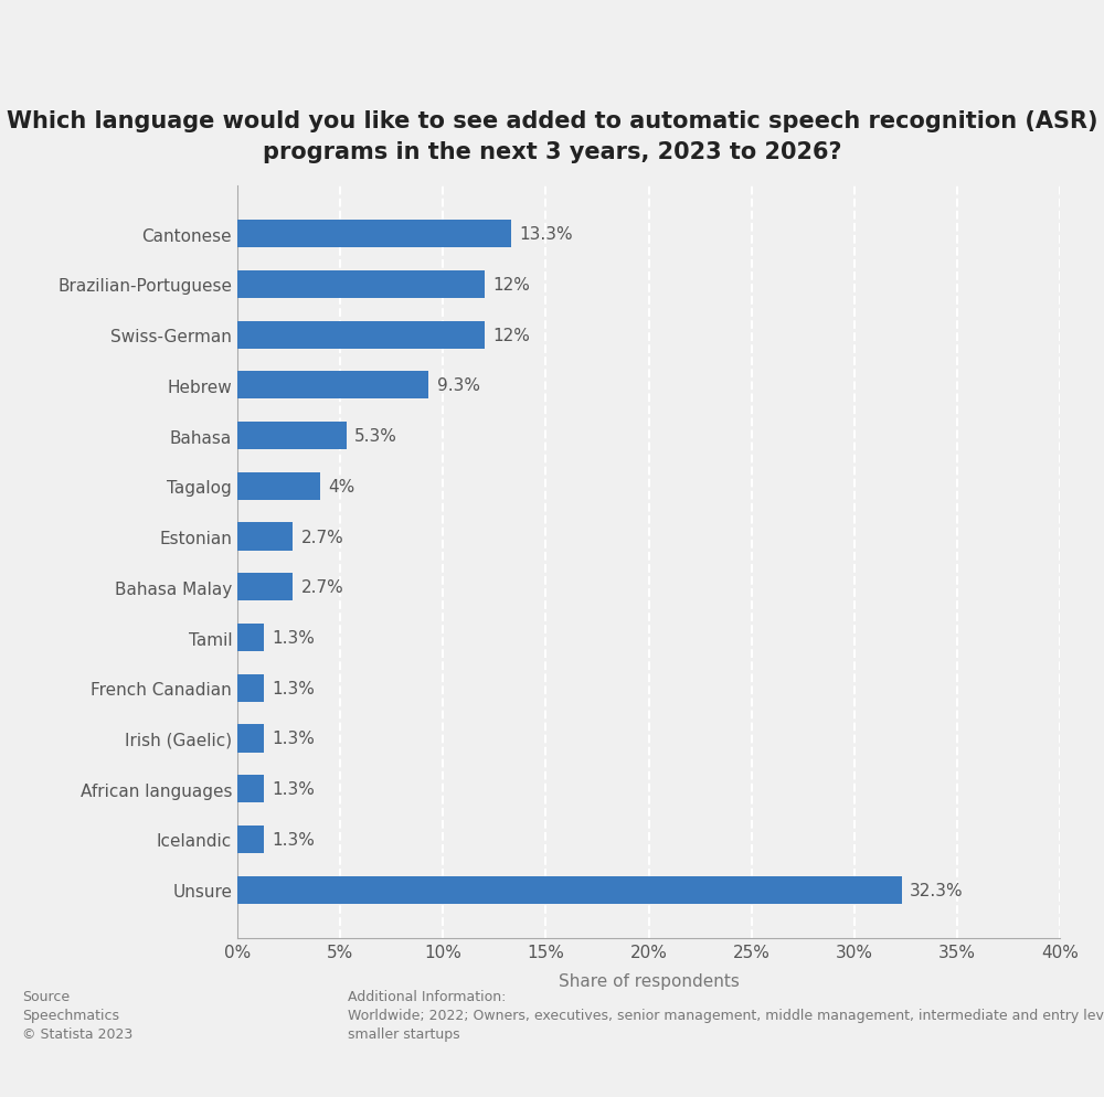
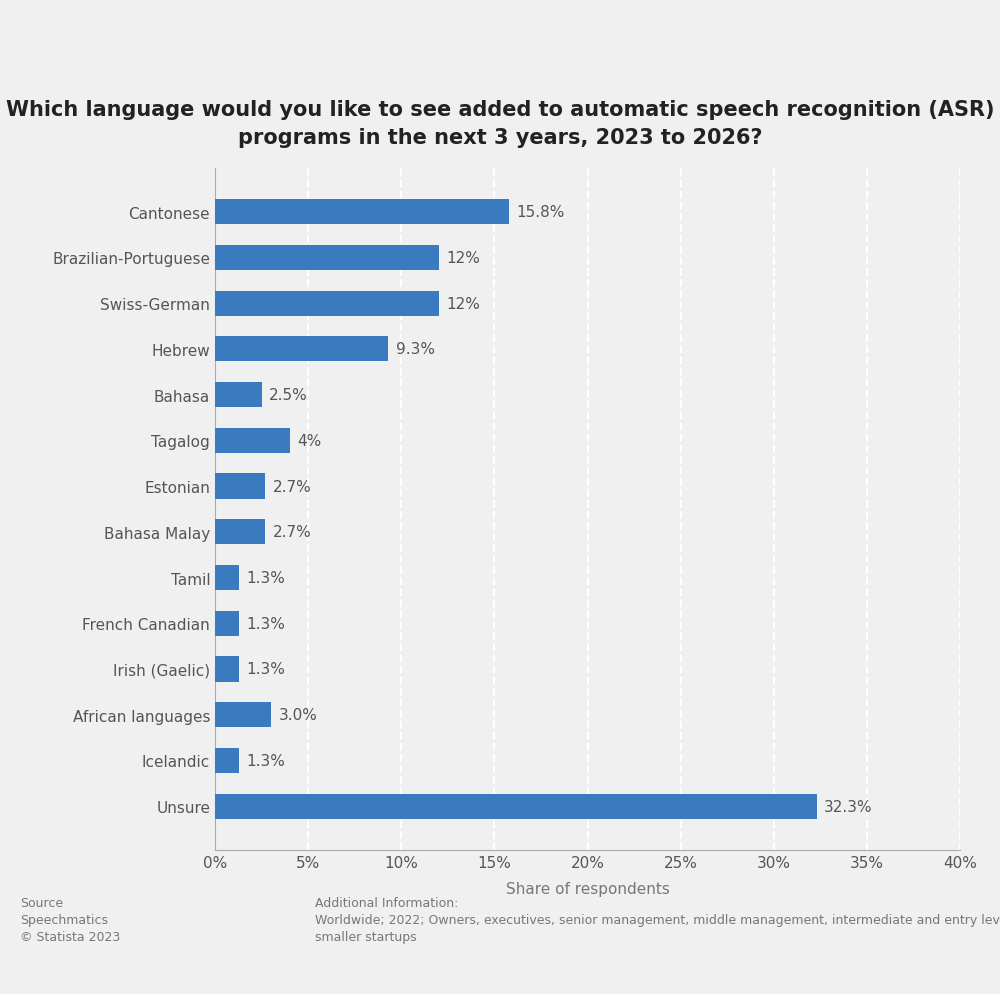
Cantonese: 13.3% -> 15.8%
Bahasa: 5.3% -> 2.5%
African languages: 1.3% -> 3.0%
